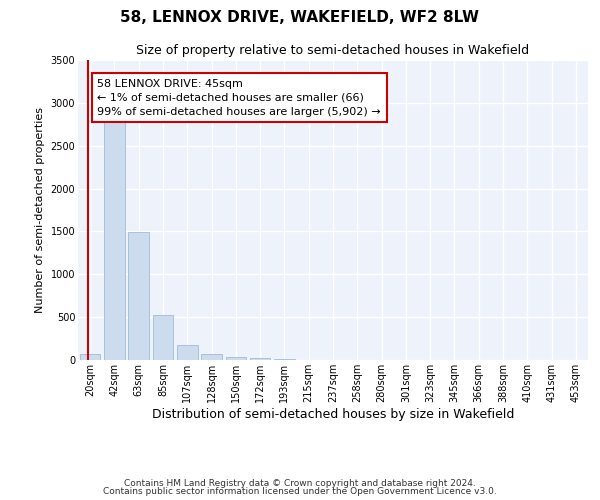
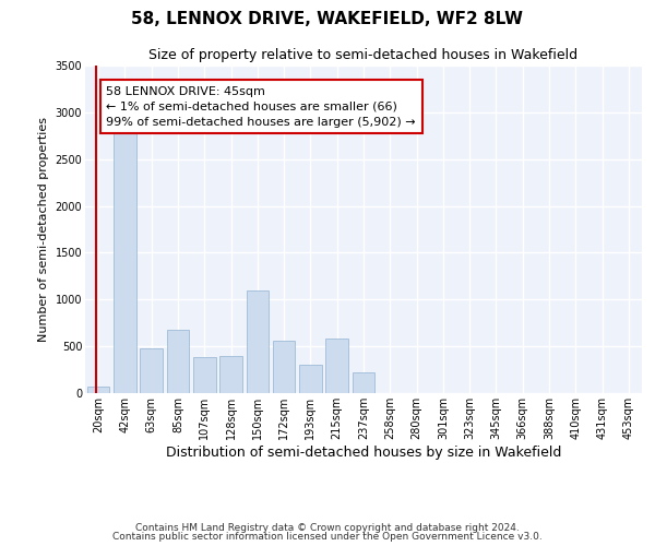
63sqm: 1490 -> 480
85sqm: 530 -> 680
107sqm: 180 -> 380
128sqm: 80 -> 400
150sqm: 40 -> 1100
172sqm: 20 -> 560
193sqm: 10 -> 300
215sqm: 0 -> 580
237sqm: 0 -> 220
